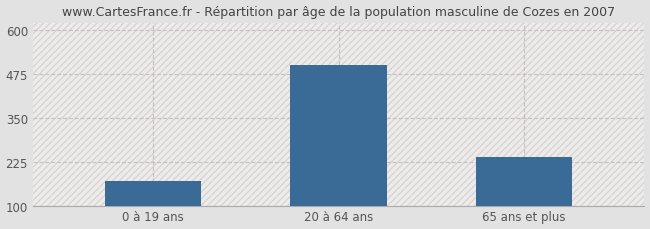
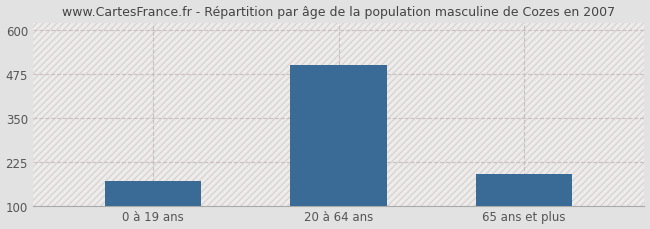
65 ans et plus: 237 -> 190
